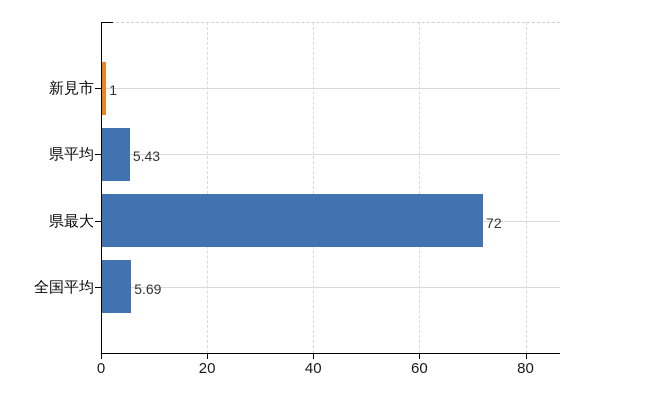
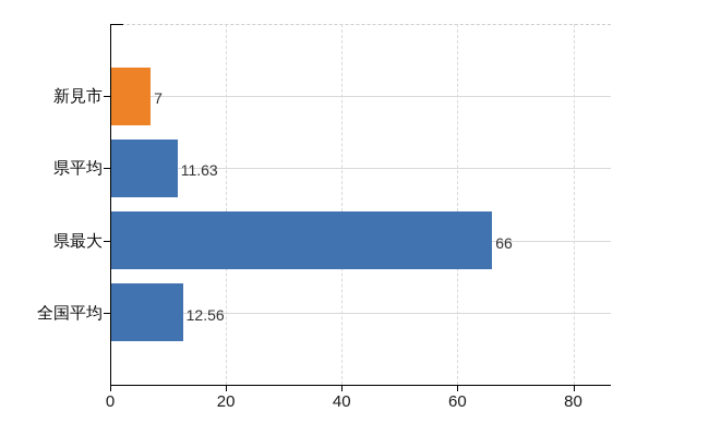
新見市: 1 -> 7
県平均: 5.43 -> 11.63
県最大: 72 -> 66
全国平均: 5.69 -> 12.56
